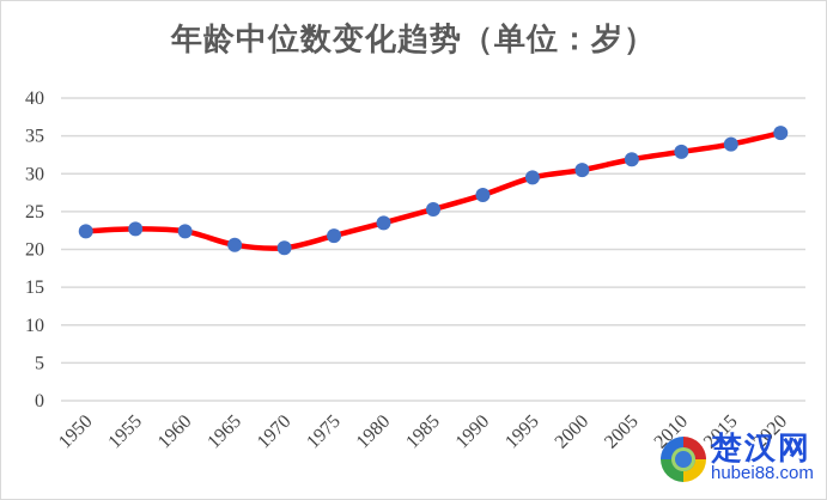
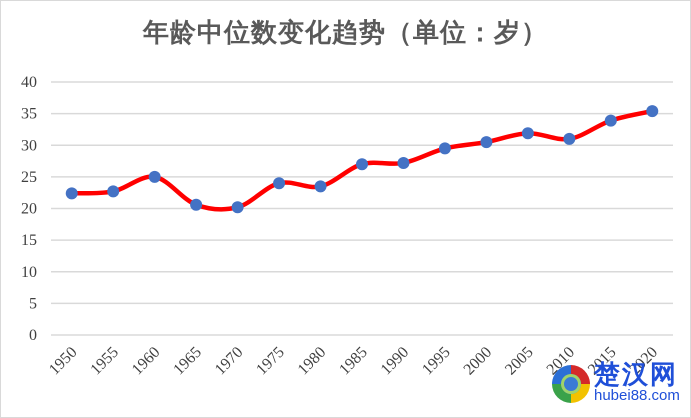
1960: 22 -> 25
1975: 22 -> 24
1985: 25 -> 27
2010: 33 -> 31
